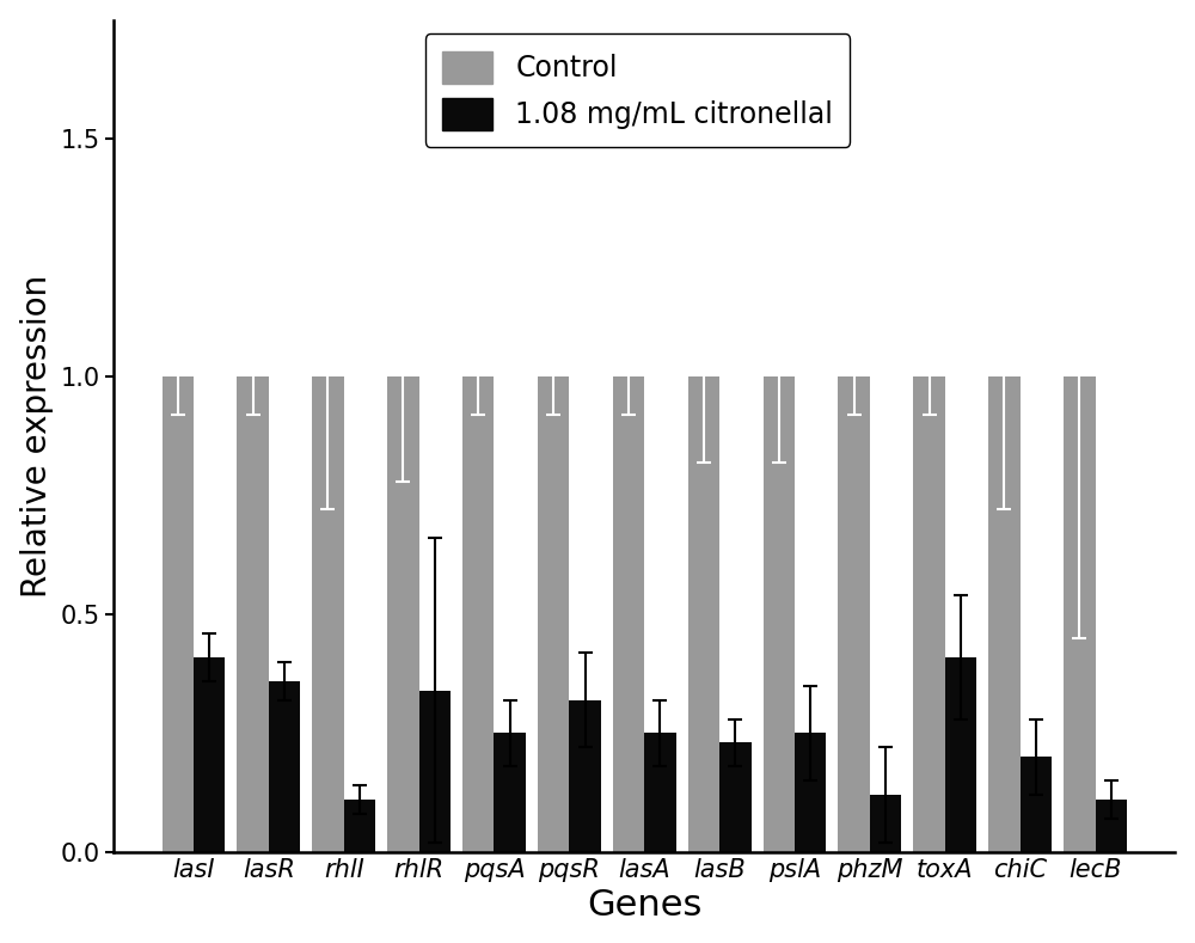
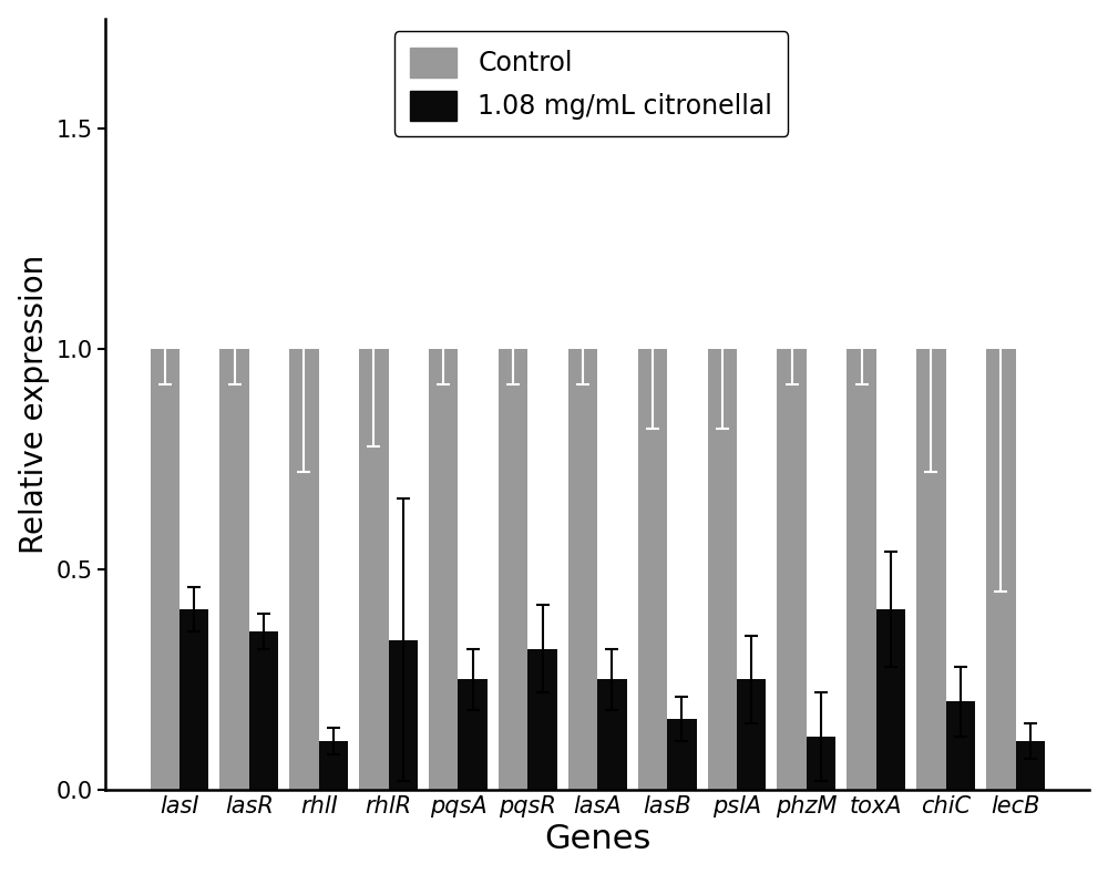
1.08 mg/mL citronellal/lasB: 0.23 -> 0.16
